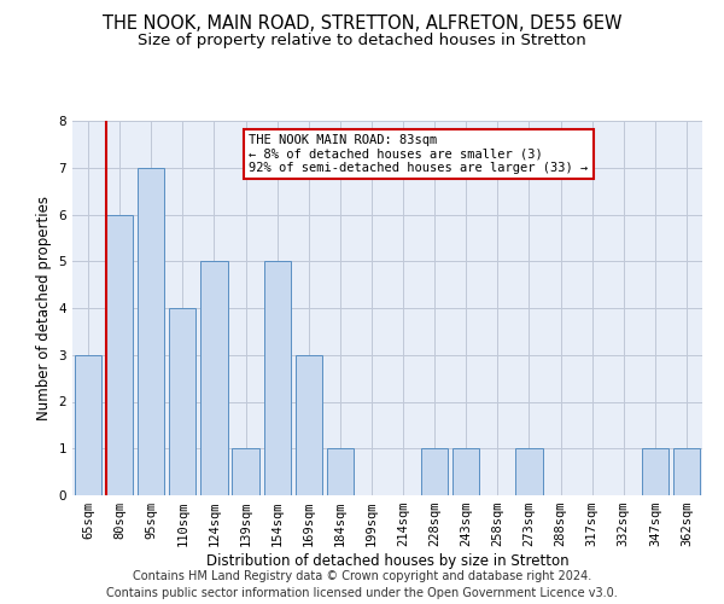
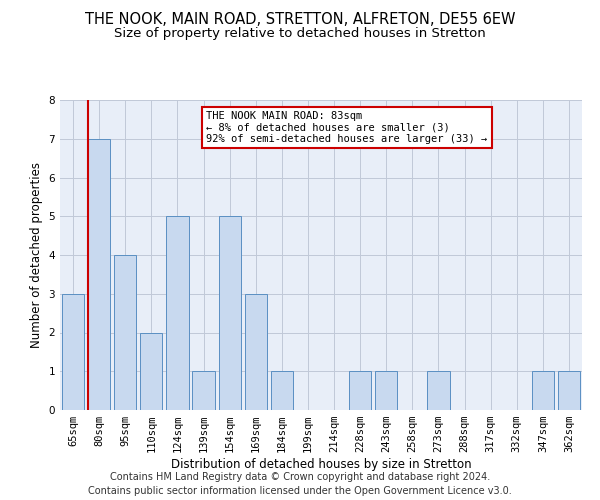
80sqm: 6 -> 7
95sqm: 7 -> 4
110sqm: 4 -> 2
